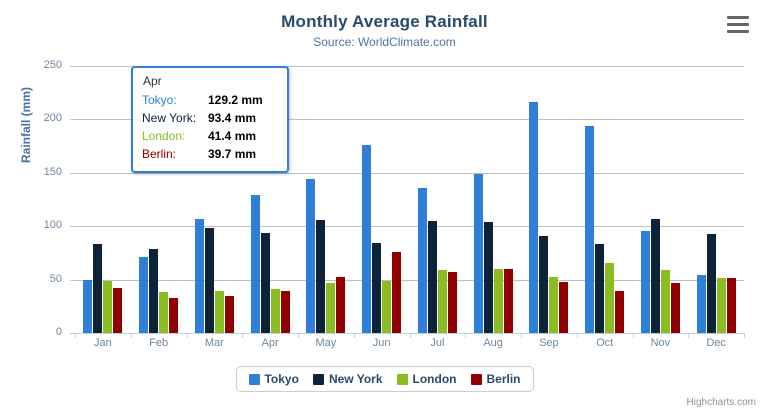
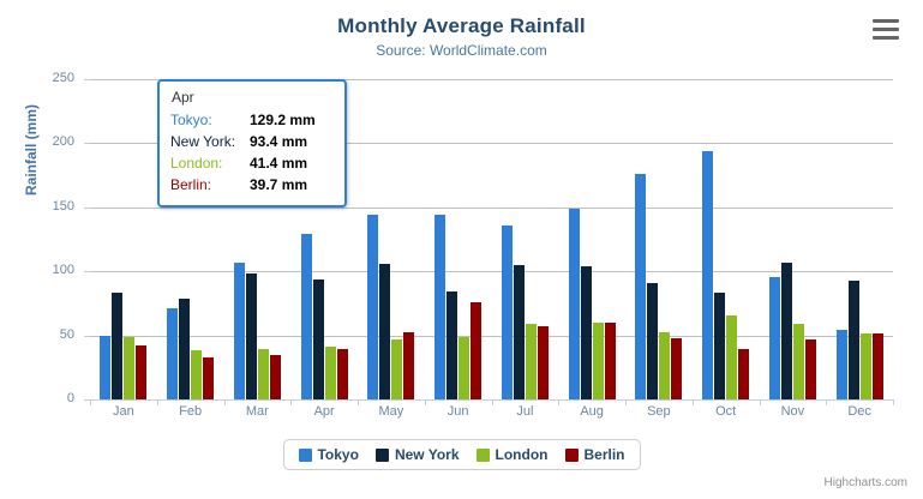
Tokyo/Jun: 176 -> 144
Tokyo/Sep: 216 -> 176
